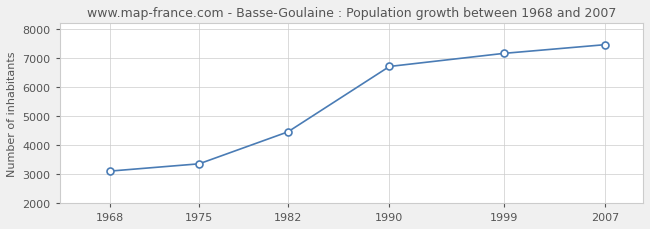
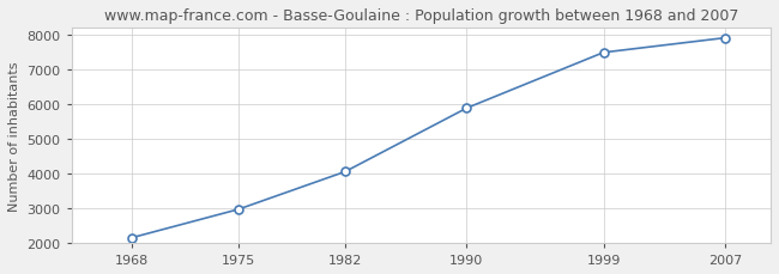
1968: 3100 -> 2150
1975: 3350 -> 2970
1982: 4450 -> 4050
1990: 6700 -> 5880
1999: 7150 -> 7480
2007: 7450 -> 7900
